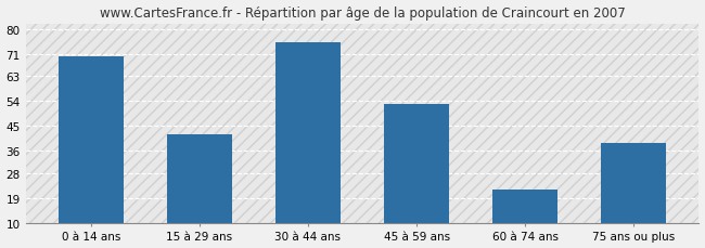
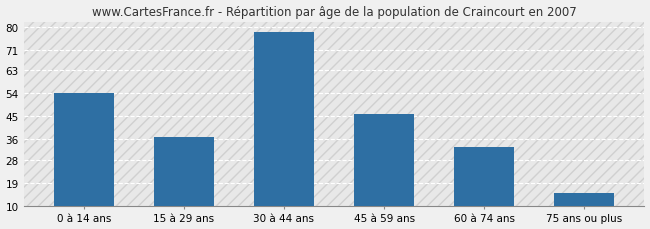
0 à 14 ans: 70 -> 54
15 à 29 ans: 42 -> 37
30 à 44 ans: 75 -> 78
45 à 59 ans: 53 -> 46
60 à 74 ans: 22 -> 33
75 ans ou plus: 39 -> 15
